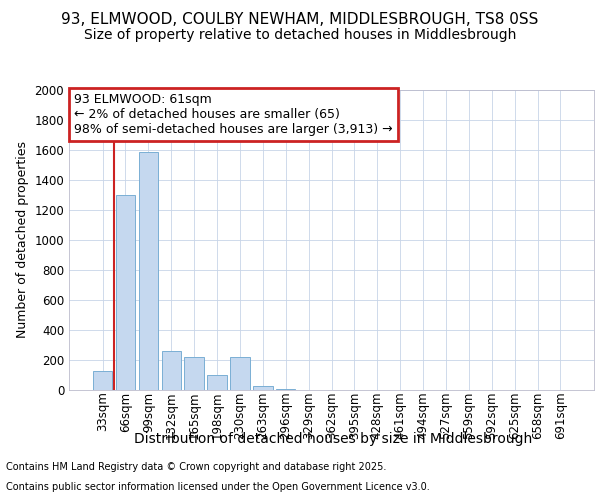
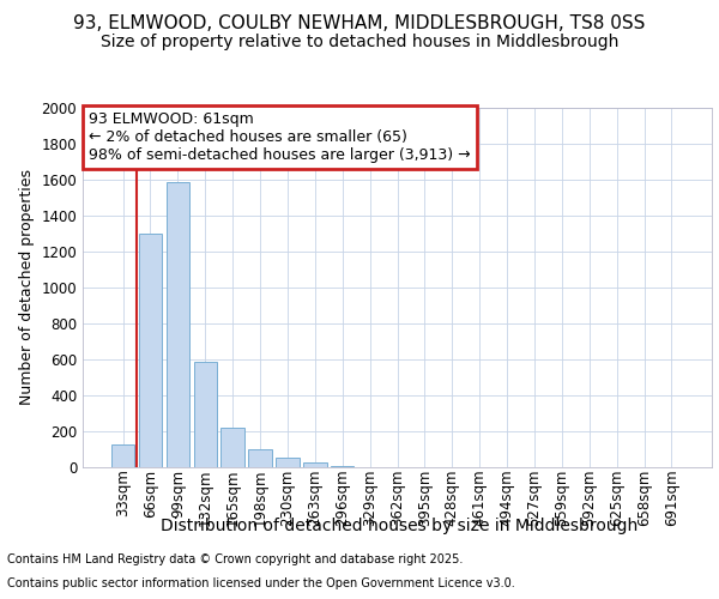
132sqm: 260 -> 590
230sqm: 220 -> 60
